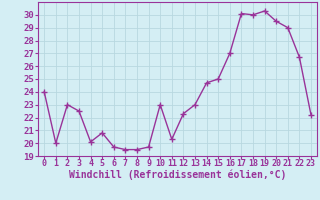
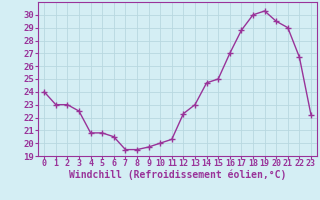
1: 20.0 -> 23.0
4: 20.1 -> 20.8
6: 19.7 -> 20.5
10: 23.0 -> 20.0
17: 30.1 -> 28.8
